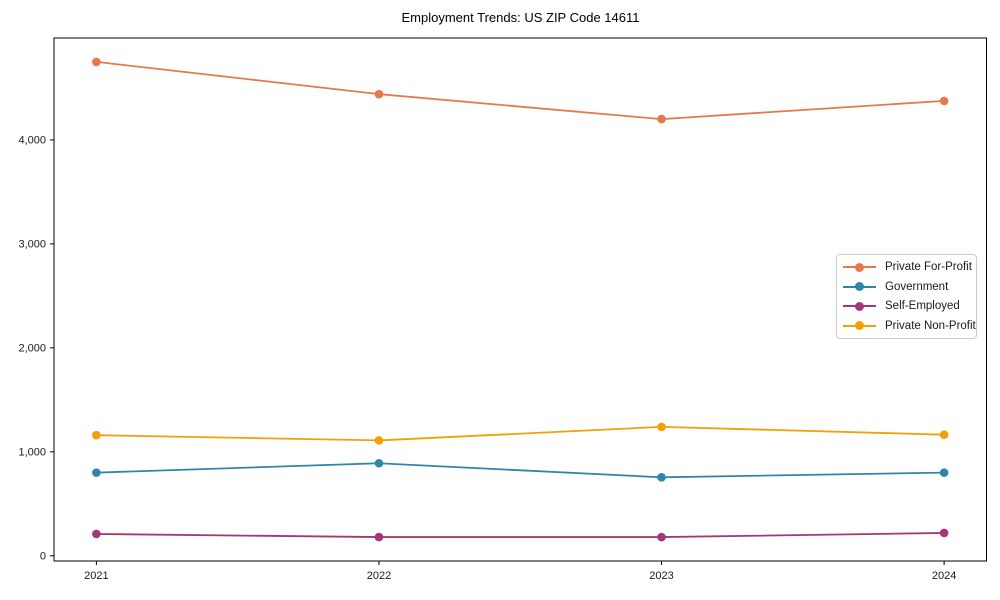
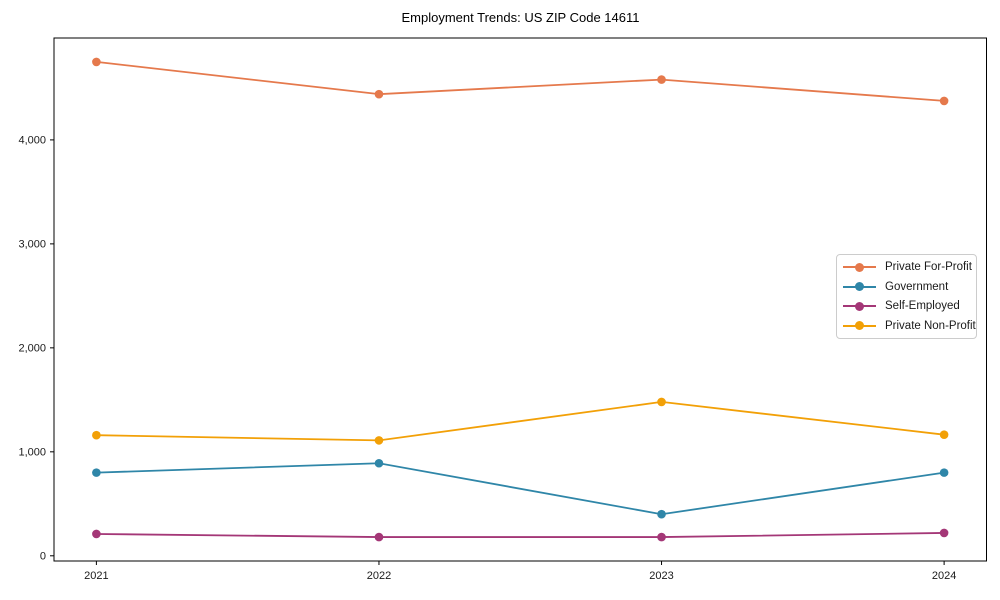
Private For-Profit/2023: 4200 -> 4580
Government/2023: 760 -> 400
Private Non-Profit/2023: 1240 -> 1480
